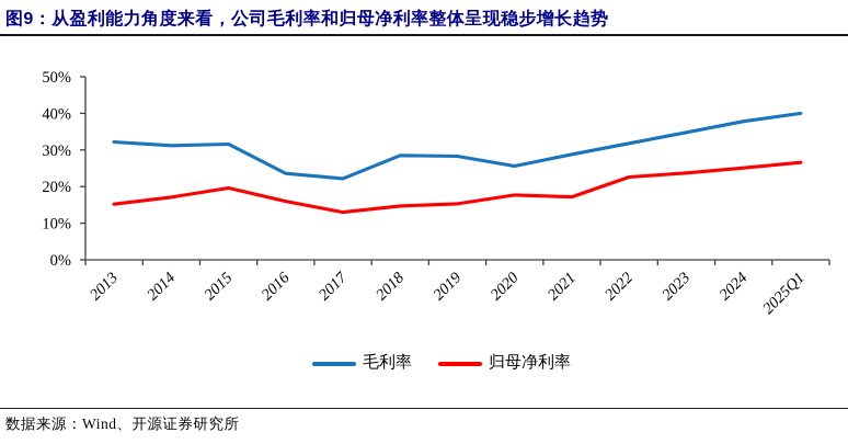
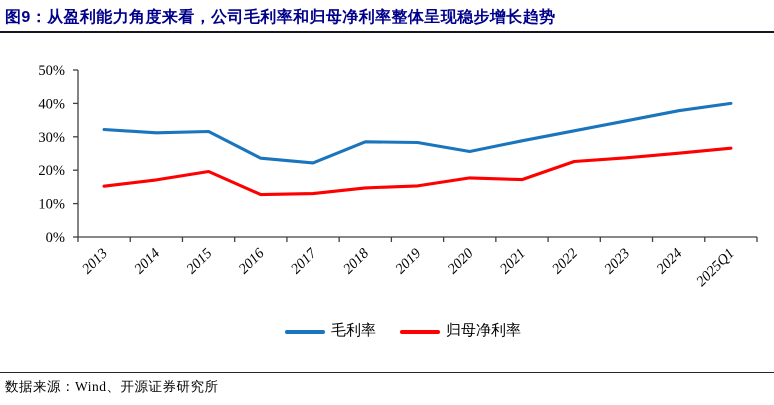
归母净利率/2016: 16% -> 13%
